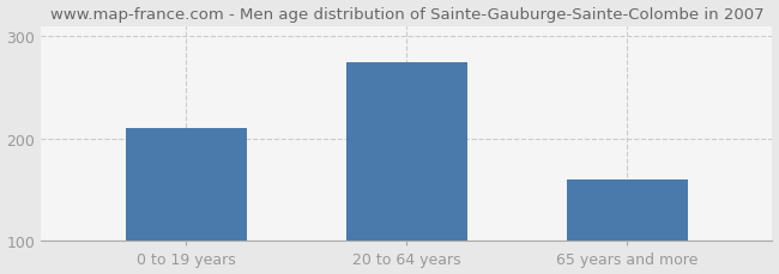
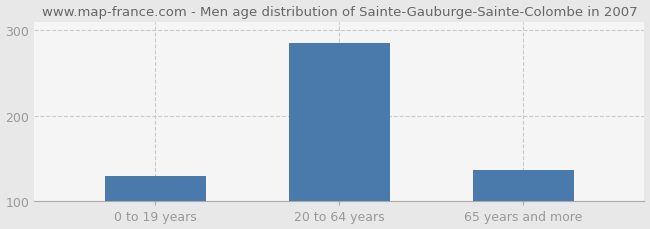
0 to 19 years: 210 -> 130
20 to 64 years: 274 -> 285
65 years and more: 160 -> 137
